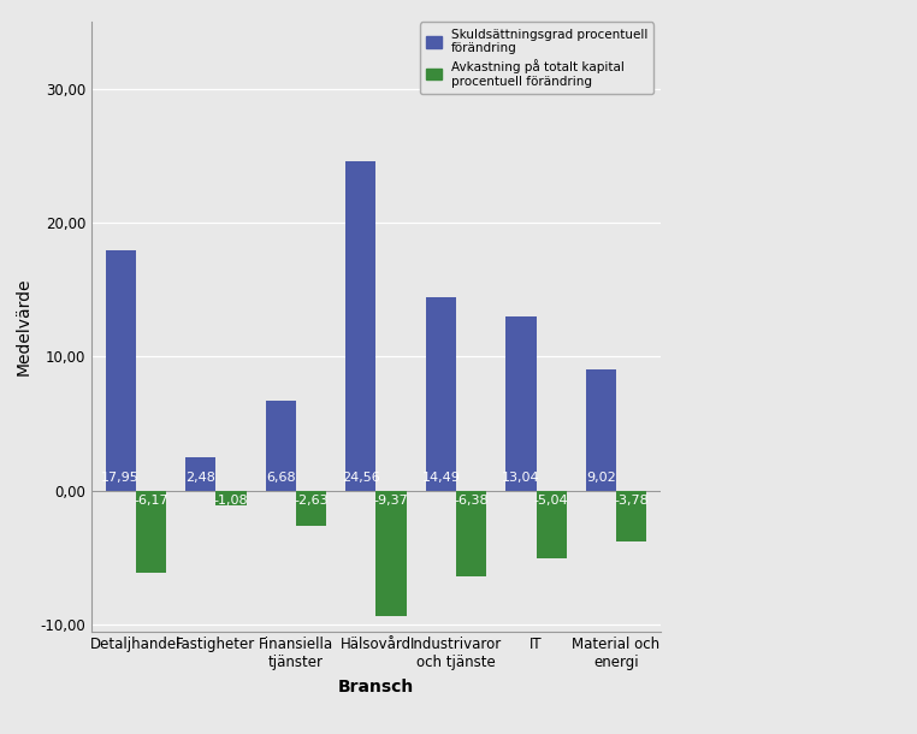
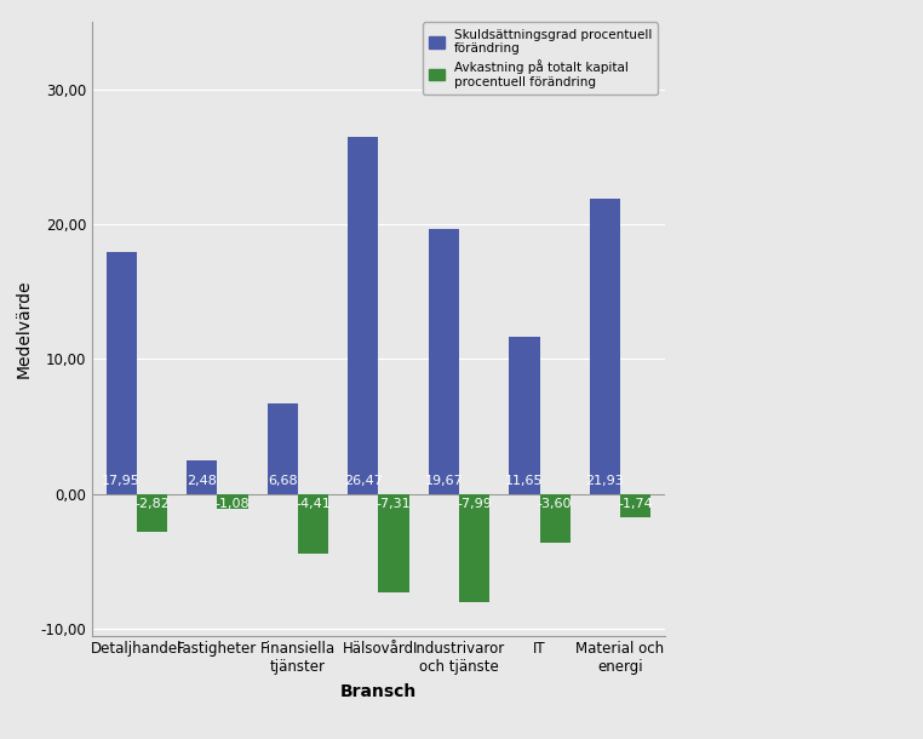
Avkastning på totalt kapital procentuell förändring/Detaljhandel: -6,17 -> -2,82
Avkastning på totalt kapital procentuell förändring/Finansiella tjänster: -2,63 -> -4,41
Skuldsättningsgrad procentuell förändring/Hälsovård: 24,56 -> 26,47
Avkastning på totalt kapital procentuell förändring/Hälsovård: -9,37 -> -7,31
Skuldsättningsgrad procentuell förändring/Industrivaror och tjänste: 14,49 -> 19,67
Avkastning på totalt kapital procentuell förändring/Industrivaror och tjänste: -6,38 -> -7,99
Skuldsättningsgrad procentuell förändring/IT: 13,04 -> 11,65
Avkastning på totalt kapital procentuell förändring/IT: -5,04 -> -3,60
Skuldsättningsgrad procentuell förändring/Material och energi: 9,02 -> 21,93
Avkastning på totalt kapital procentuell förändring/Material och energi: -3,78 -> -1,74
